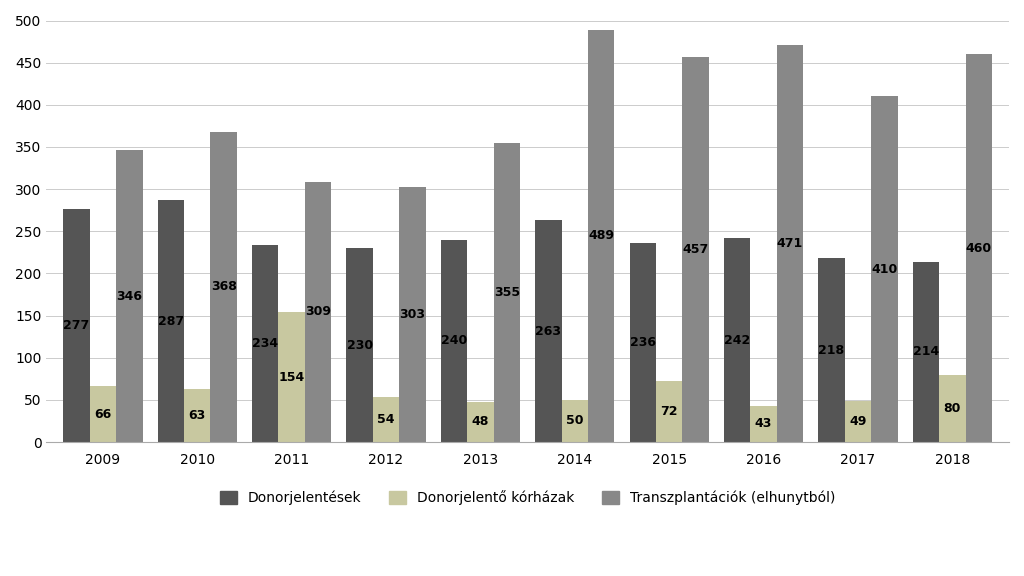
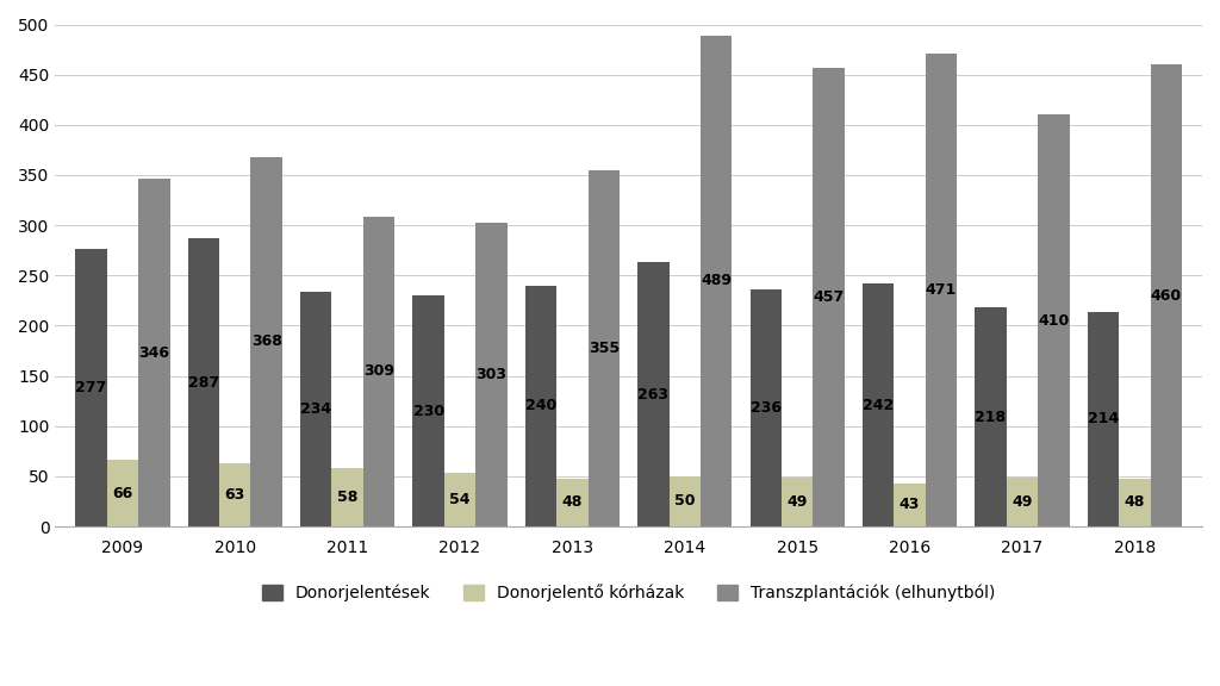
Donorjelentő kórházak/2011: 154 -> 58
Donorjelentő kórházak/2015: 72 -> 49
Donorjelentő kórházak/2018: 80 -> 48
